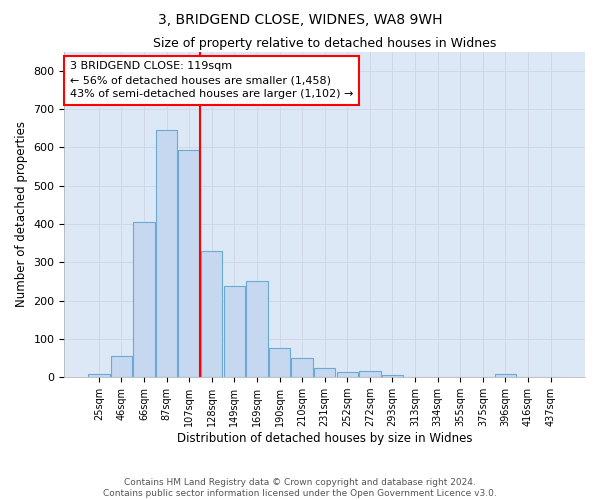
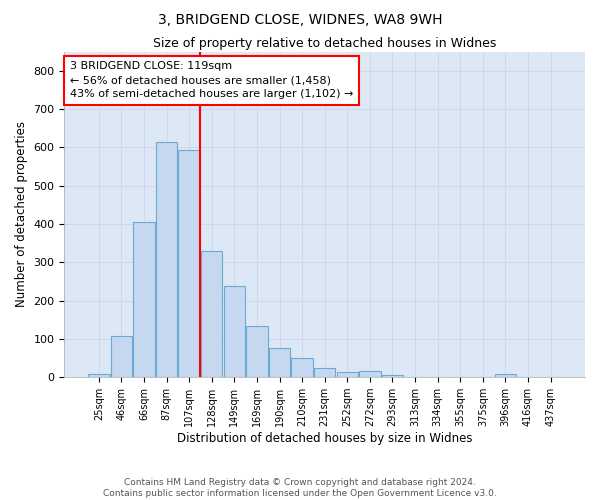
46sqm: 55 -> 107
87sqm: 645 -> 615
169sqm: 250 -> 133
